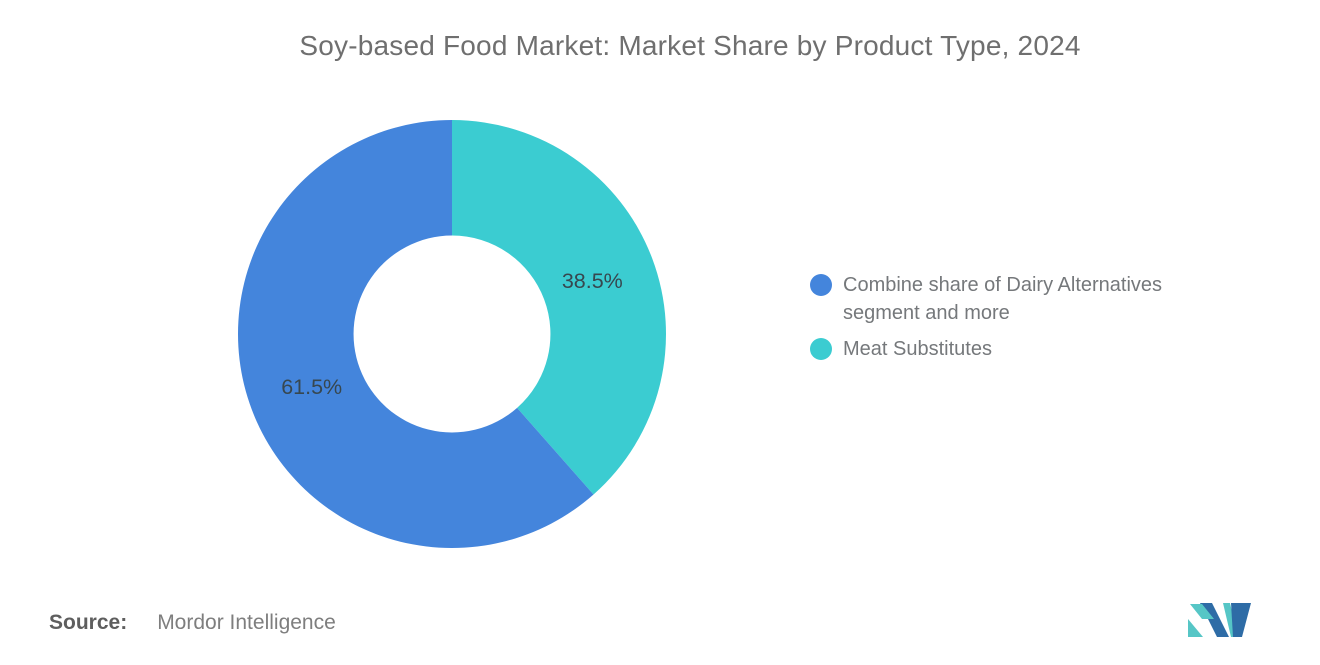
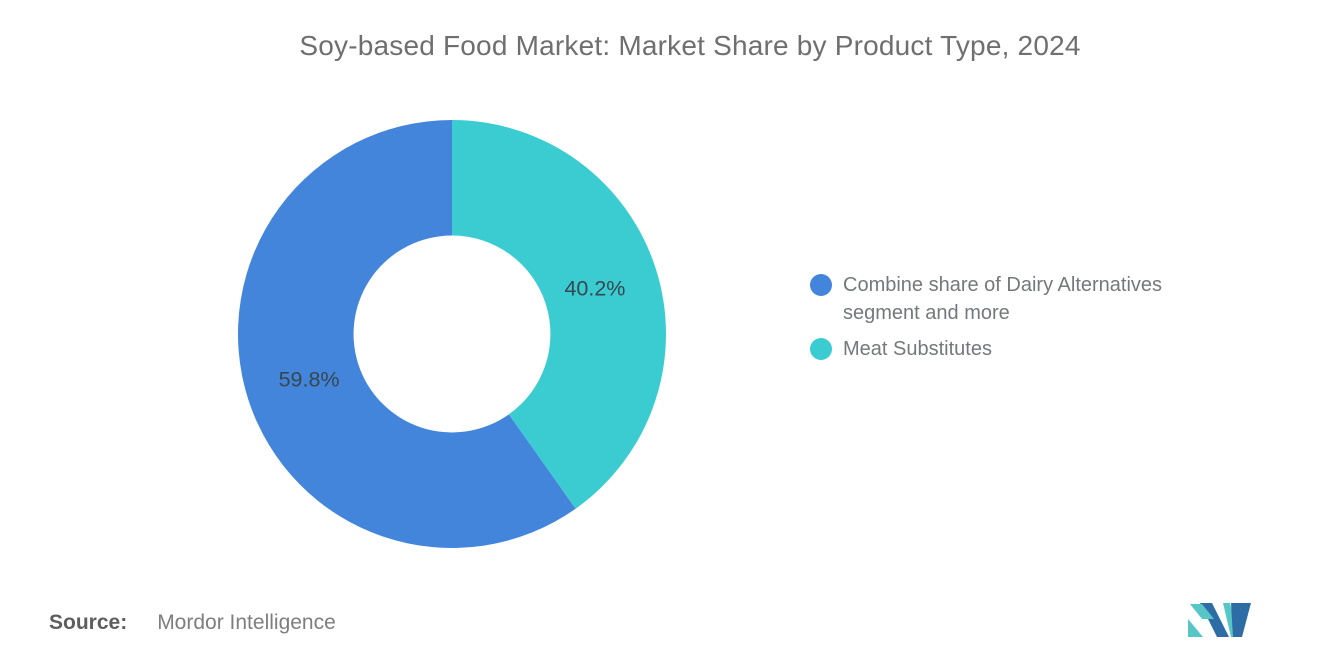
Meat Substitutes: 38.5% -> 40.2%
Combine share of Dairy Alternatives segment and more: 61.5% -> 59.8%
